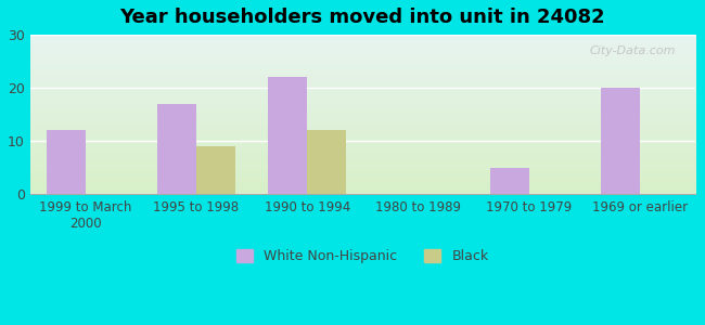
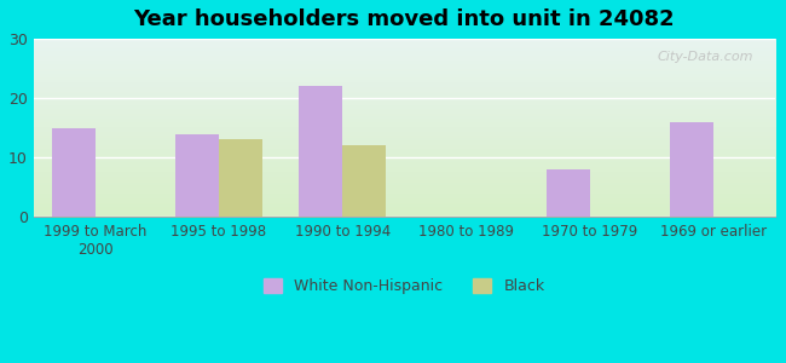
White Non-Hispanic/1999 to March 2000: 12 -> 15
White Non-Hispanic/1995 to 1998: 17 -> 14
Black/1995 to 1998: 9 -> 13
White Non-Hispanic/1970 to 1979: 5 -> 8
White Non-Hispanic/1969 or earlier: 20 -> 16
